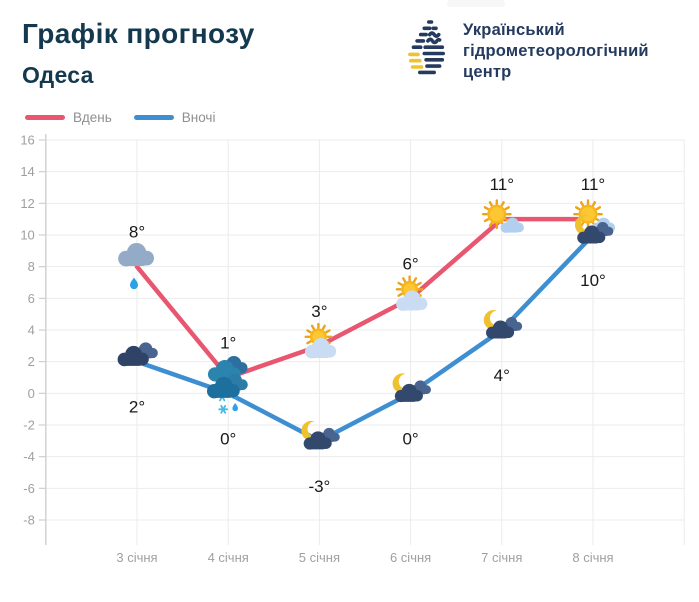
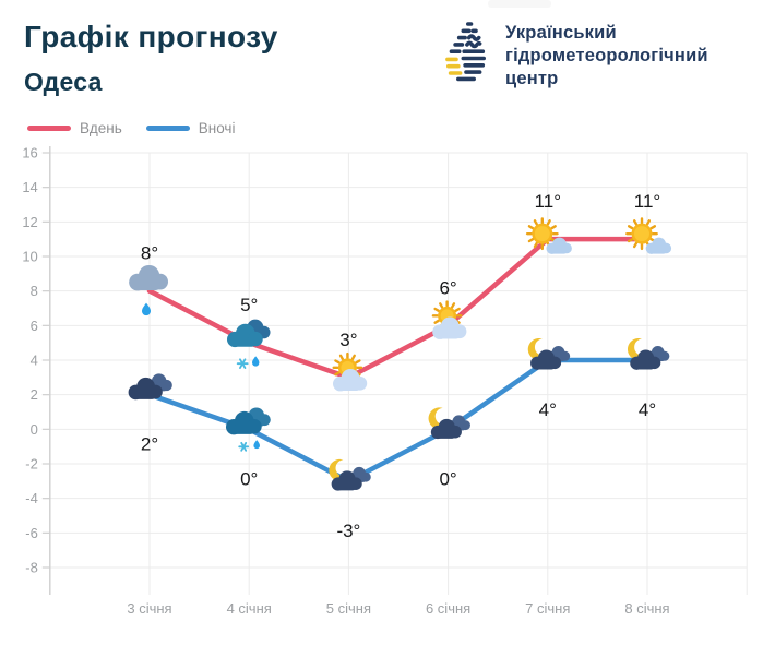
Вдень/4 січня: 1° -> 5°
Вночі/8 січня: 10° -> 4°
